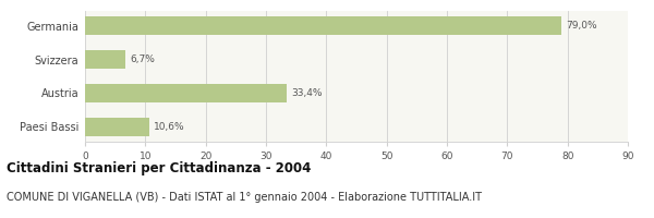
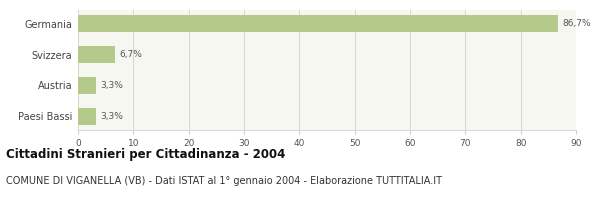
Germania: 79,0% -> 86,7%
Austria: 33,4% -> 3,3%
Paesi Bassi: 10,6% -> 3,3%
